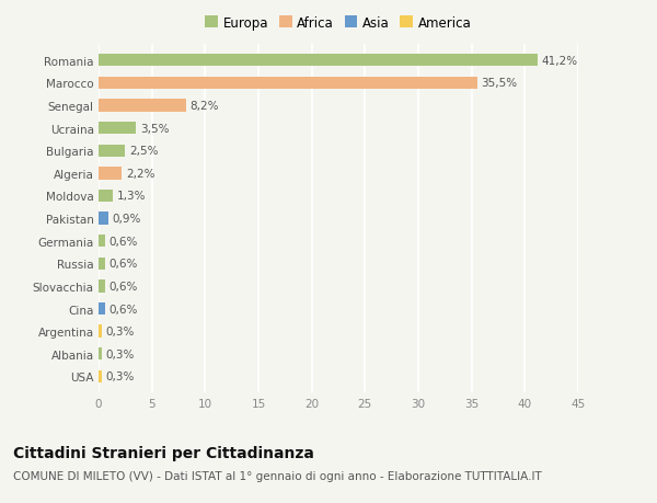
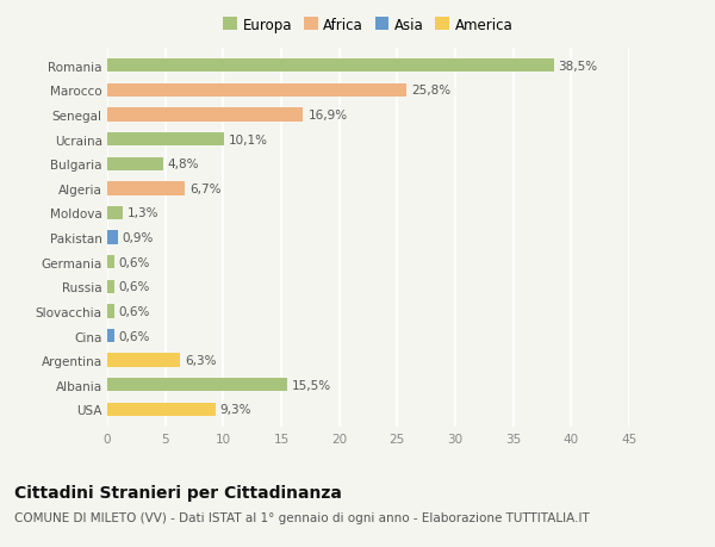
Romania: 41,2% -> 38,5%
Marocco: 35,5% -> 25,8%
Senegal: 8,2% -> 16,9%
Ucraina: 3,5% -> 10,1%
Bulgaria: 2,5% -> 4,8%
Algeria: 2,2% -> 6,7%
Argentina: 0,3% -> 6,3%
Albania: 0,3% -> 15,5%
USA: 0,3% -> 9,3%
